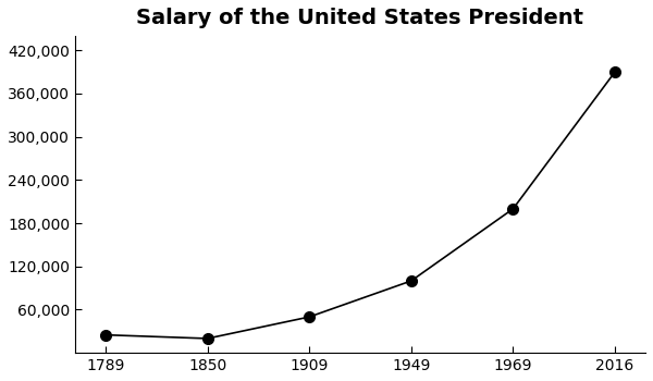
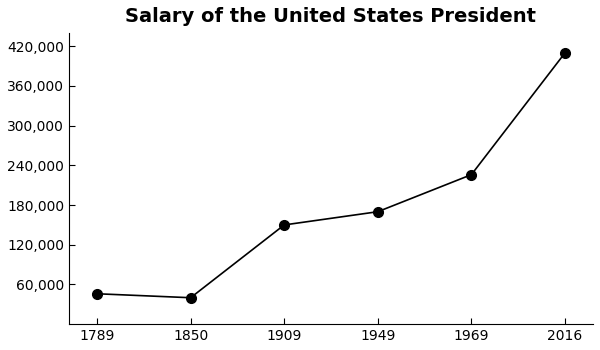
1789: 25,000 -> 46,000
1850: 20,000 -> 40,000
1909: 50,000 -> 150,000
1949: 100,000 -> 170,000
1969: 200,000 -> 226,000
2016: 390,000 -> 410,000
